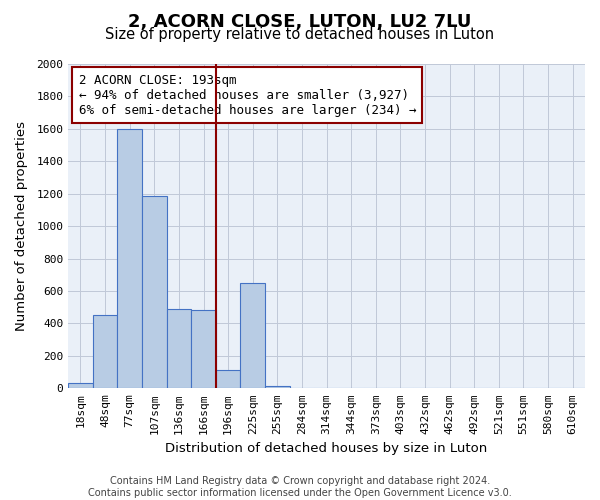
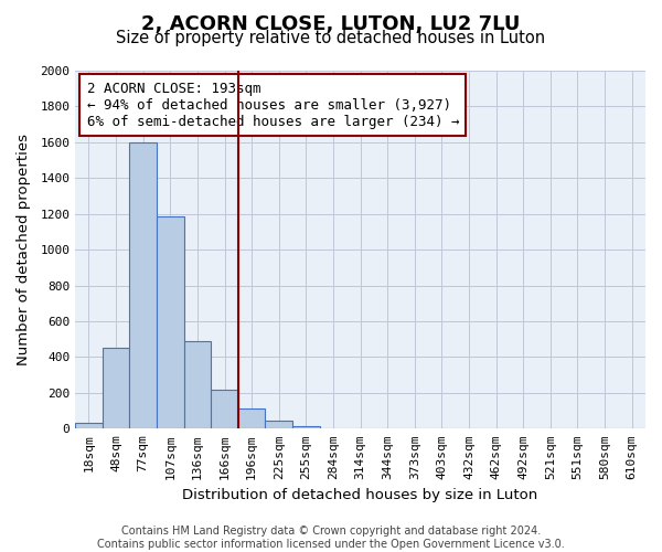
166sqm: 480 -> 220
225sqm: 650 -> 40
